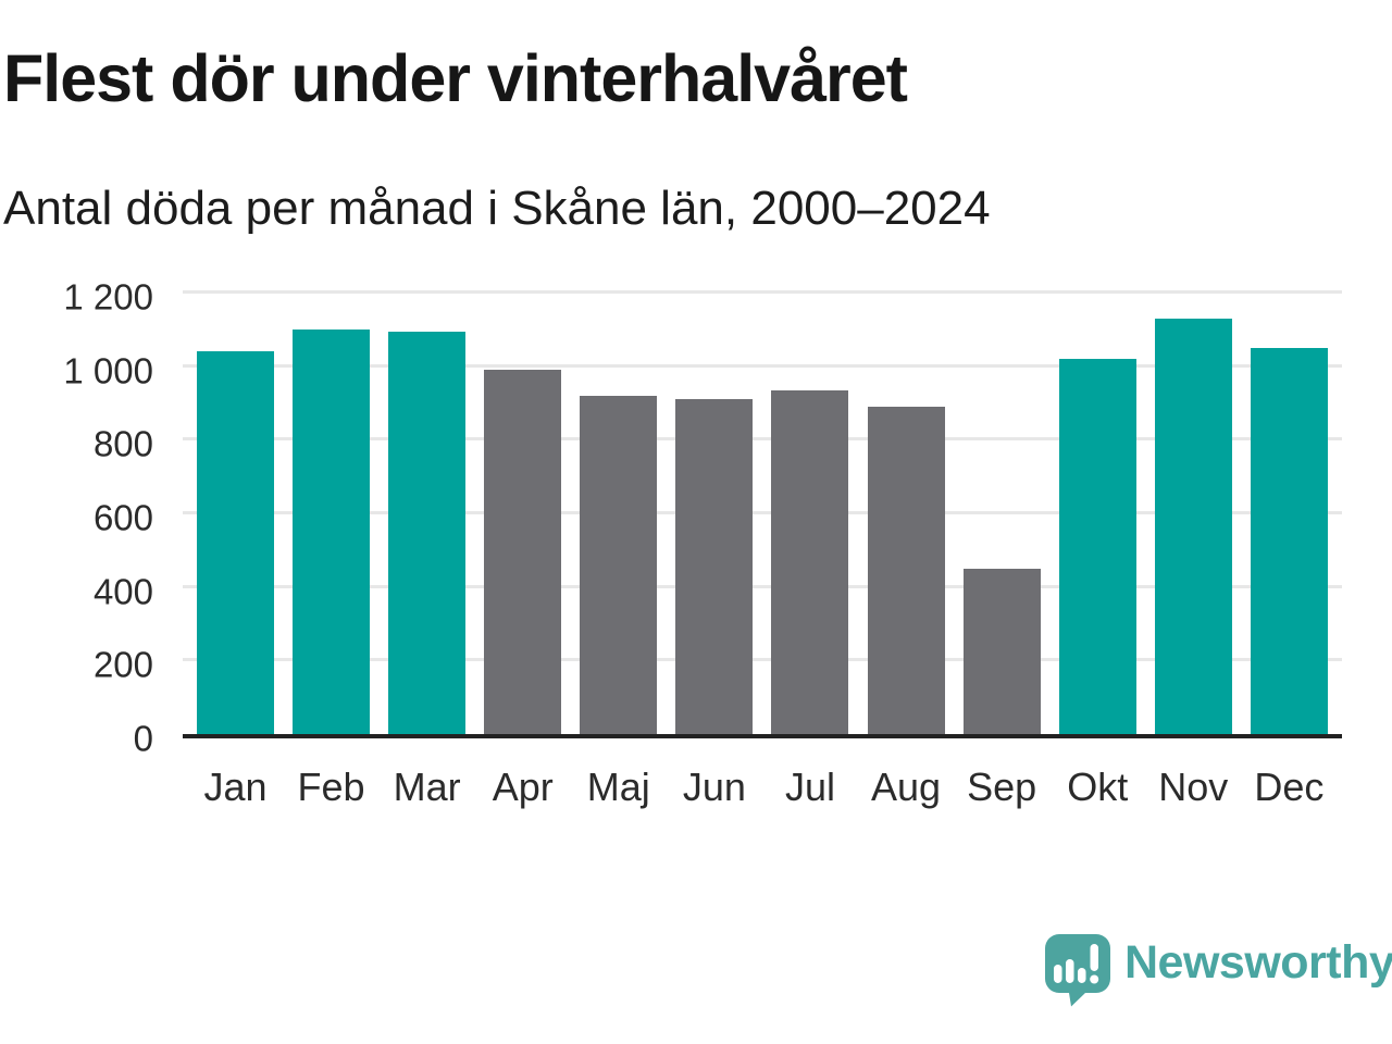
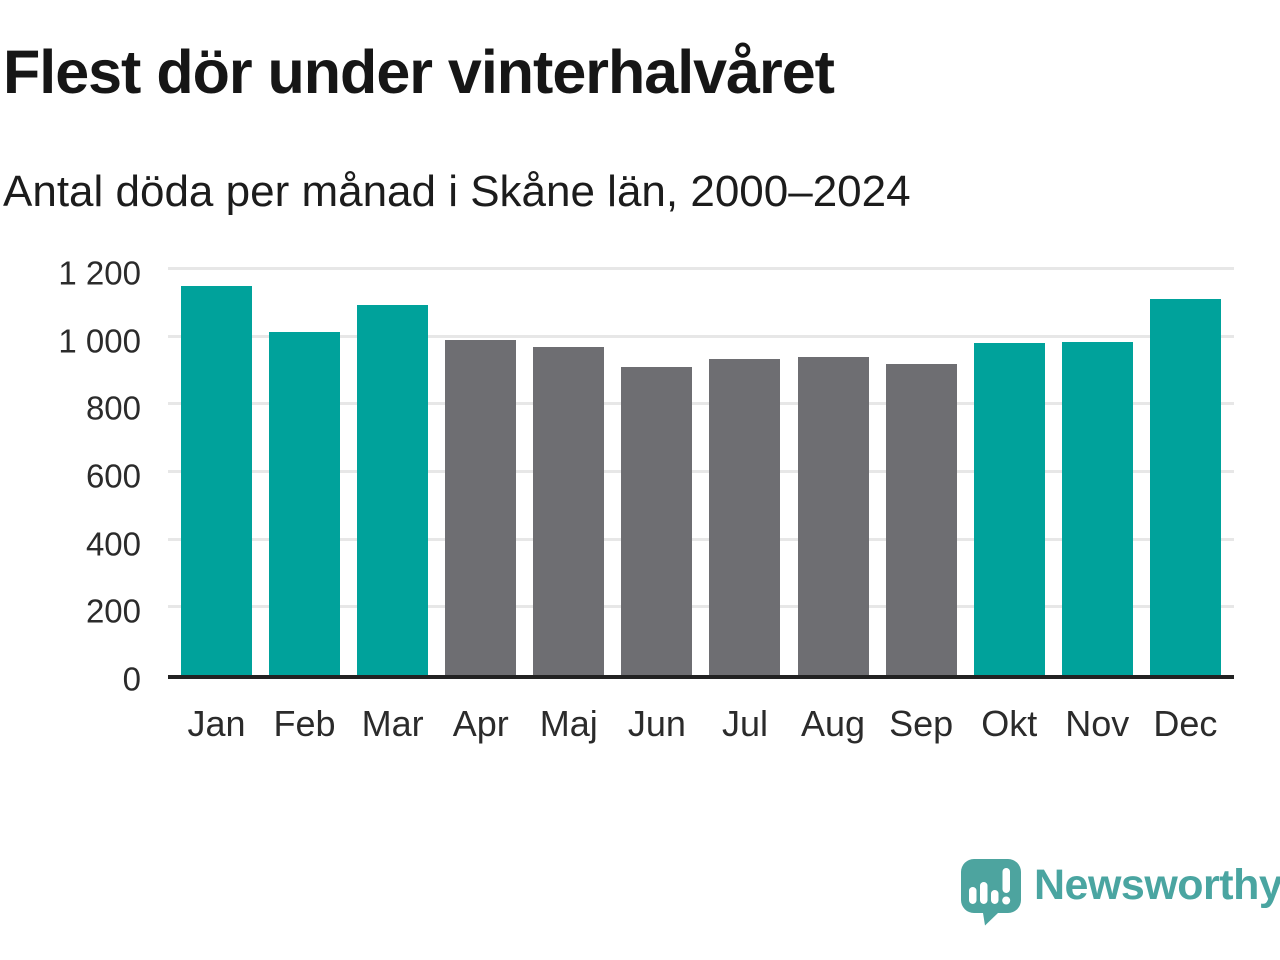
Jan: 1040 -> 1150
Feb: 1100 -> 1020
Maj: 920 -> 970
Aug: 890 -> 940
Sep: 450 -> 920
Okt: 1020 -> 980
Nov: 1130 -> 980
Dec: 1050 -> 1110
